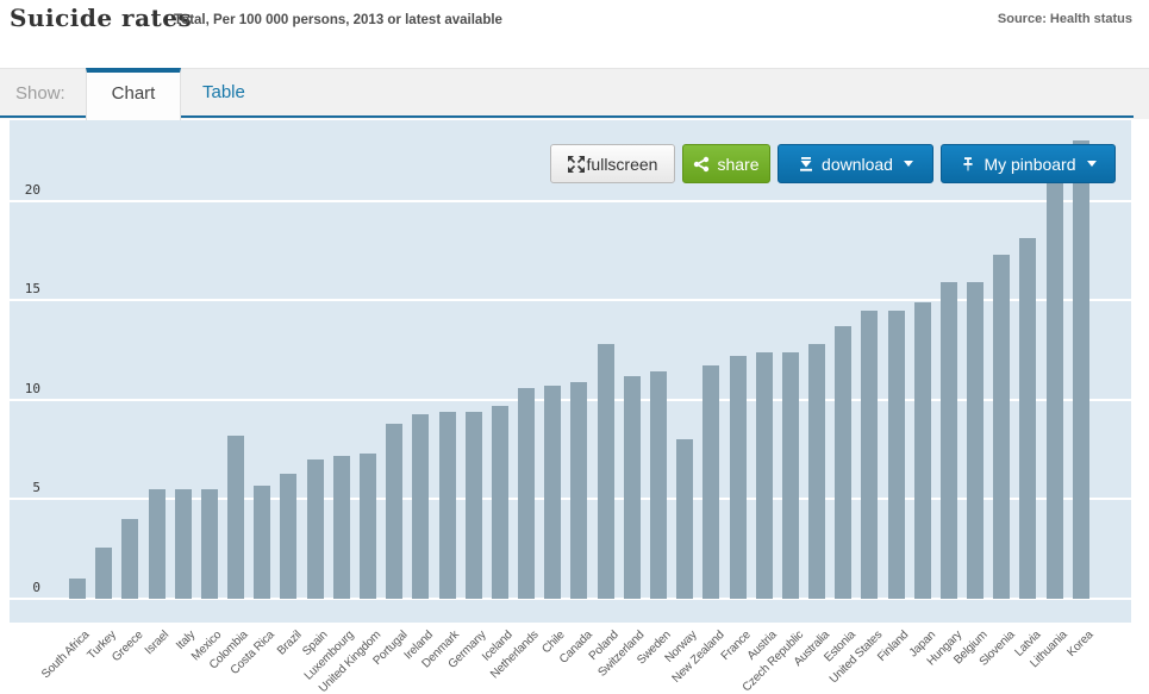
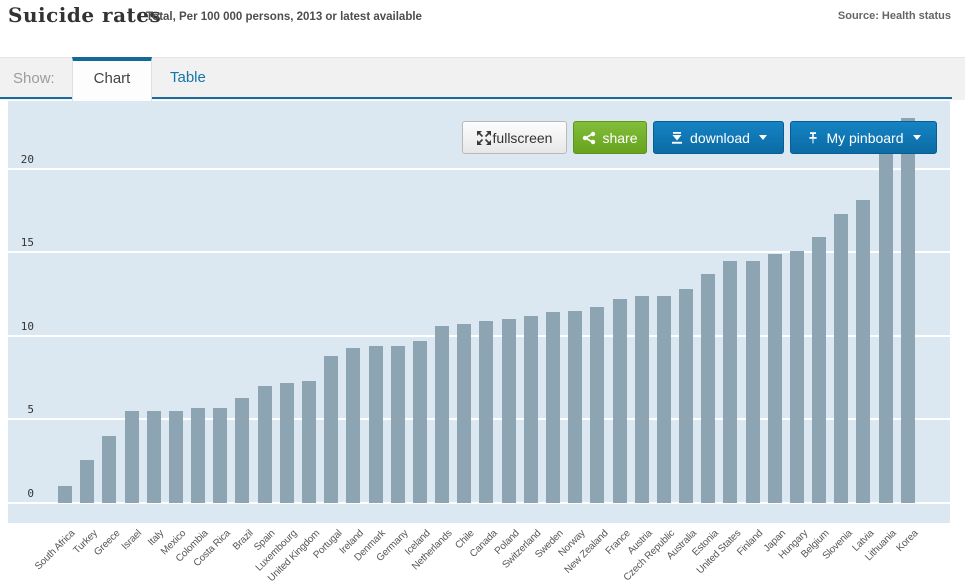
Colombia: 8.2 -> 5.7
Poland: 12.8 -> 11.0
Norway: 8.0 -> 11.5
Hungary: 15.9 -> 15.1
